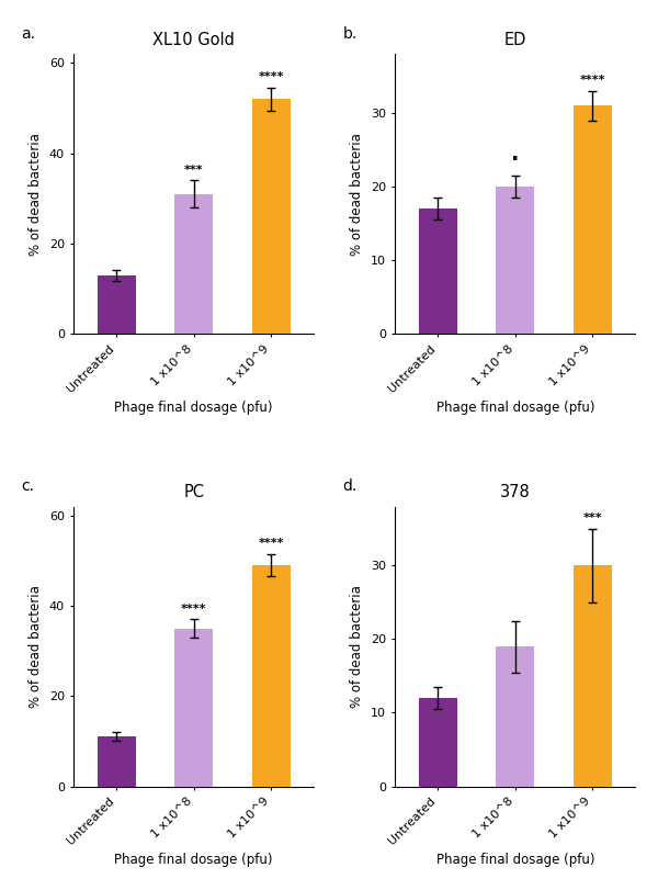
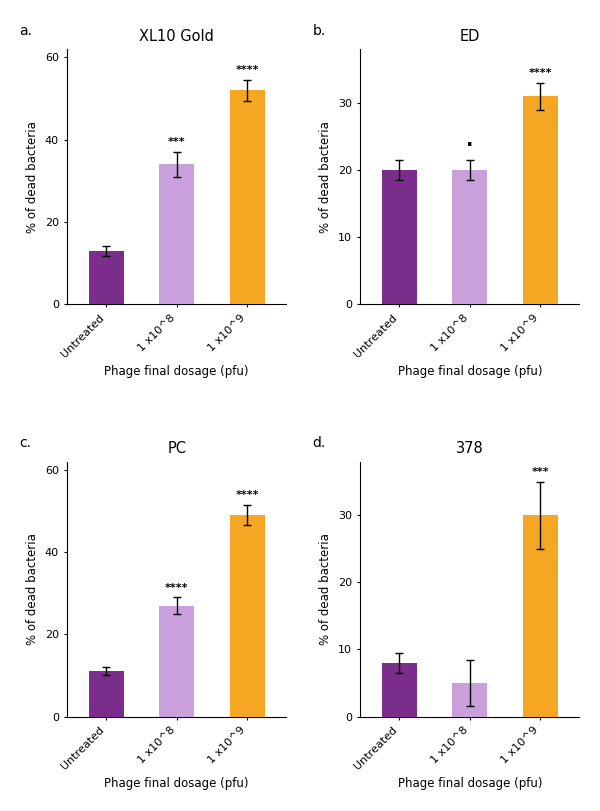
XL10 Gold/1 x10^8: 31 -> 34
ED/Untreated: 17 -> 20
PC/1 x10^8: 35 -> 27
378/Untreated: 12 -> 8
378/1 x10^8: 19 -> 5
